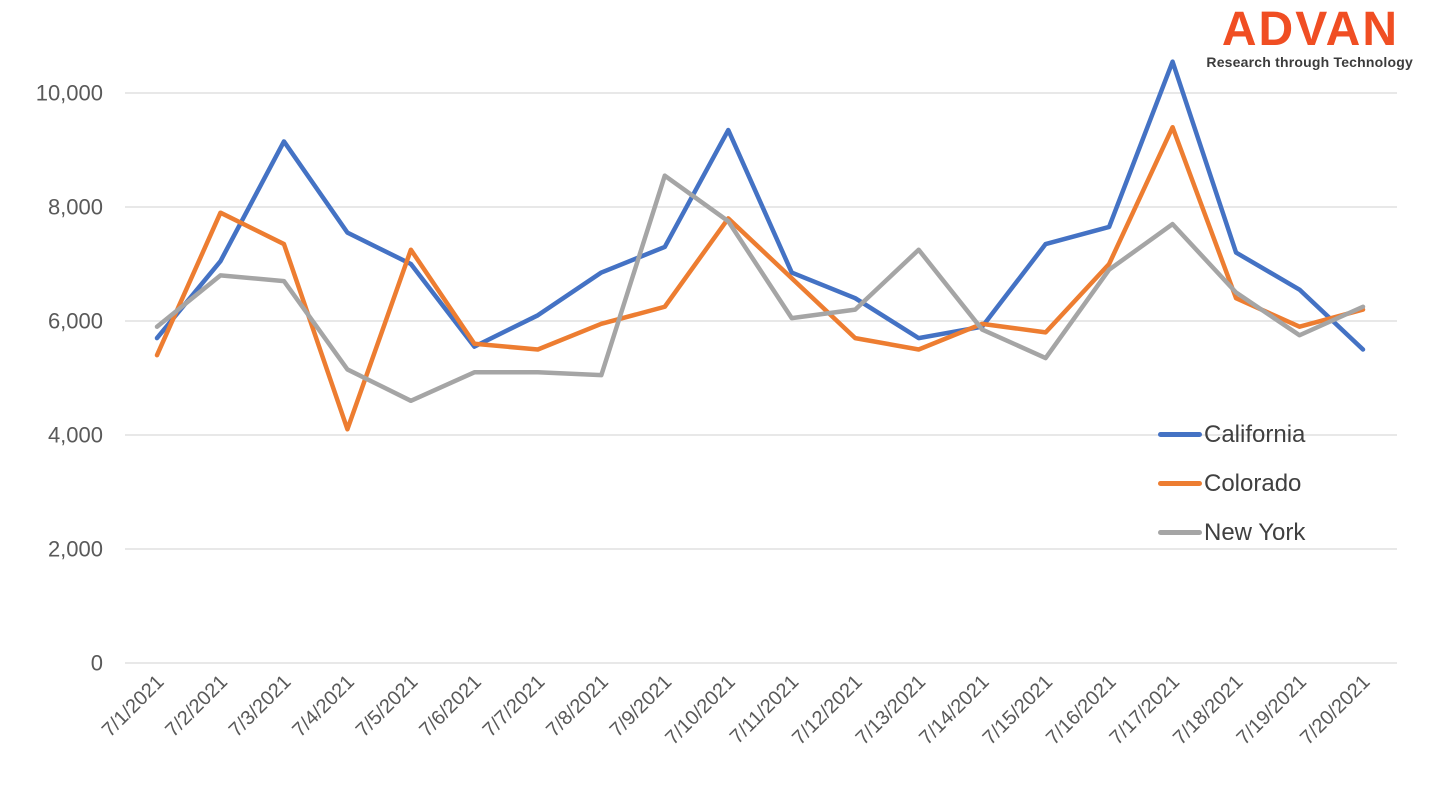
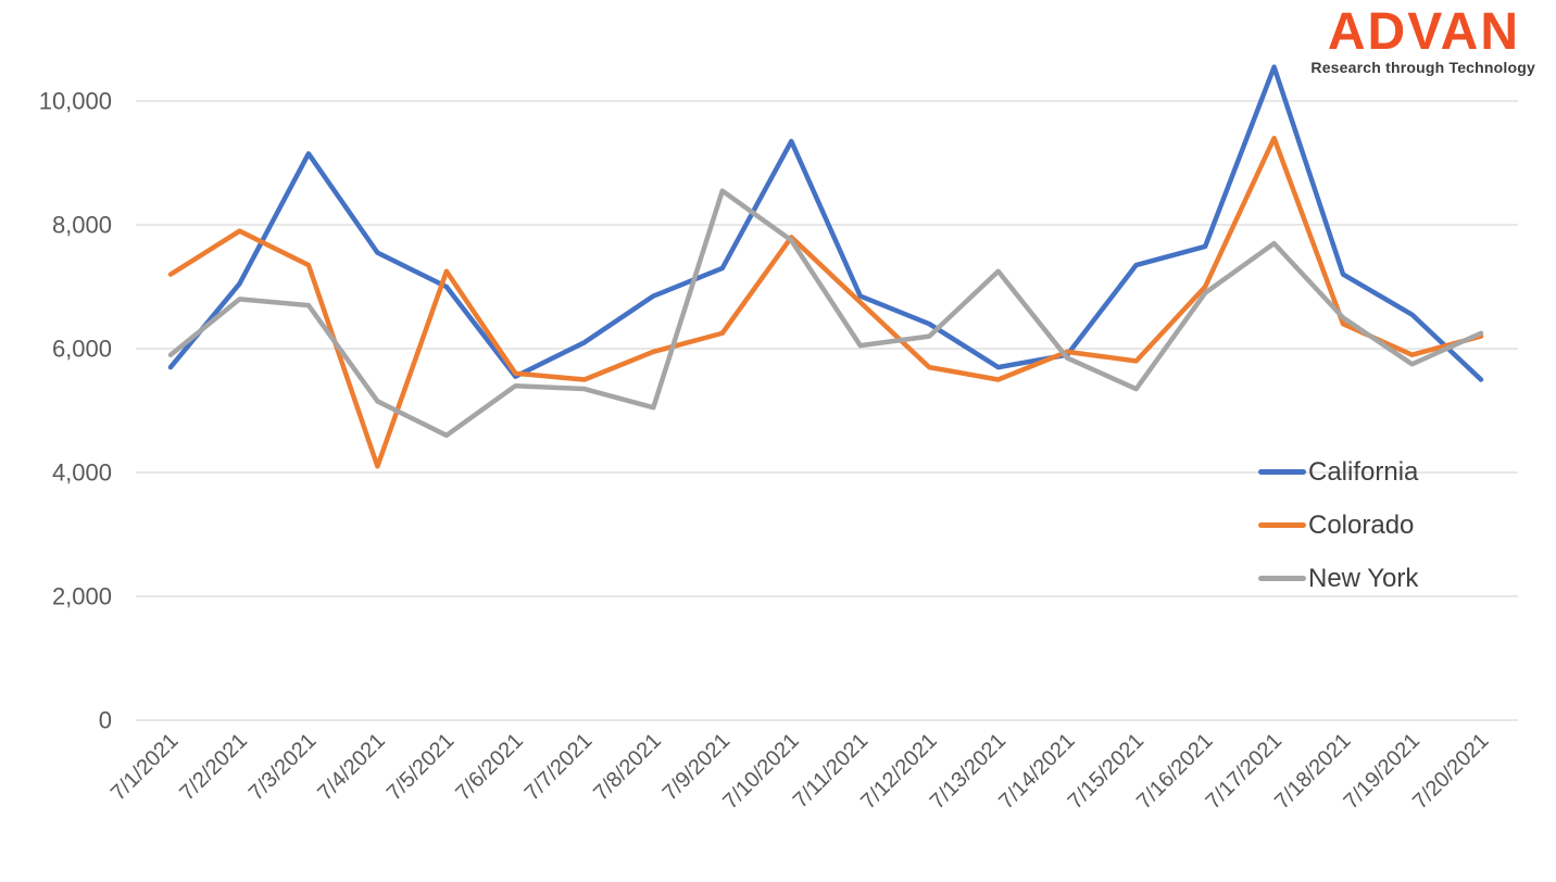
Colorado/7/1/2021: 5400 -> 7200
New York/7/6/2021: 5100 -> 5400
New York/7/7/2021: 5100 -> 5400
